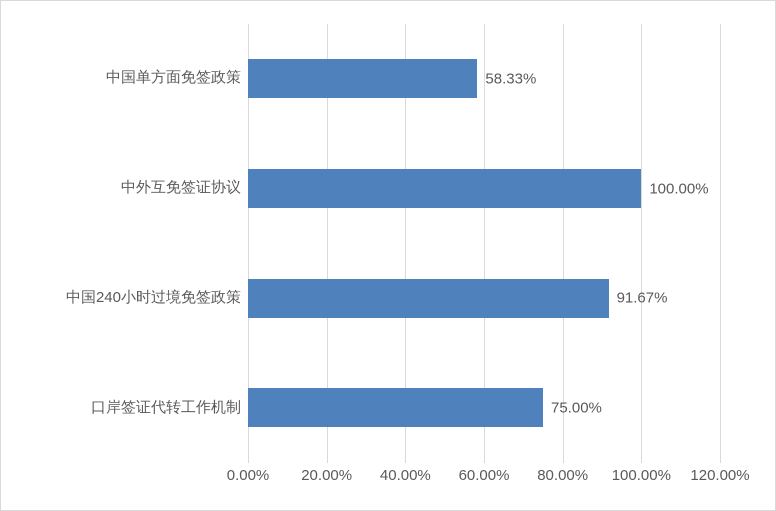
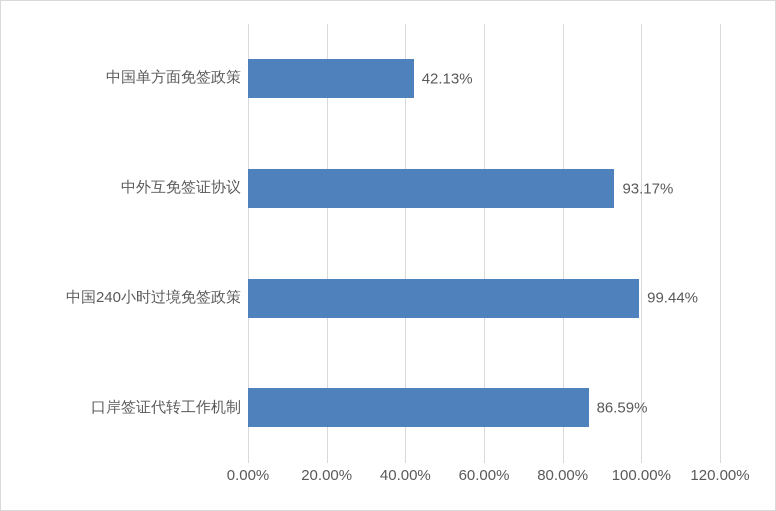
中国单方面免签政策: 58.33% -> 42.13%
中外互免签证协议: 100.00% -> 93.17%
中国240小时过境免签政策: 91.67% -> 99.44%
口岸签证代转工作机制: 75.00% -> 86.59%
